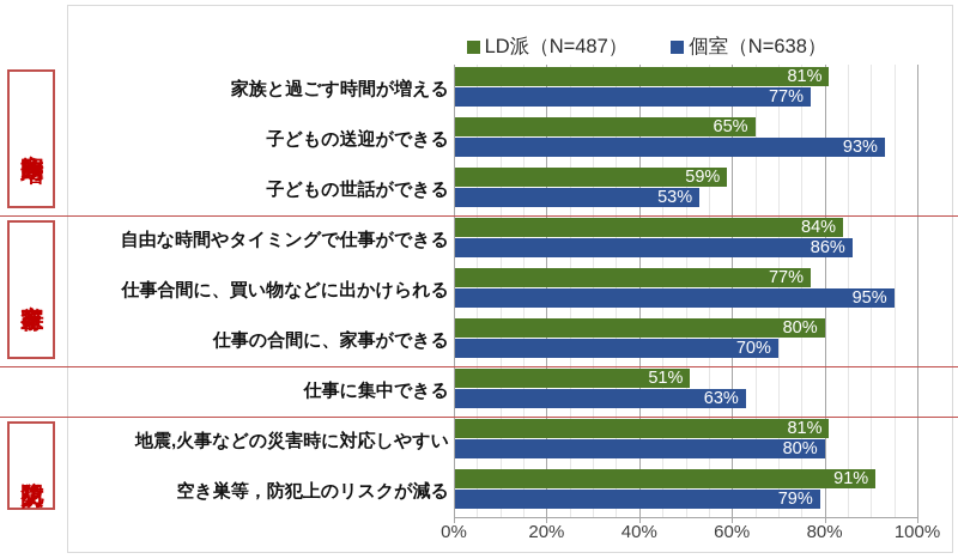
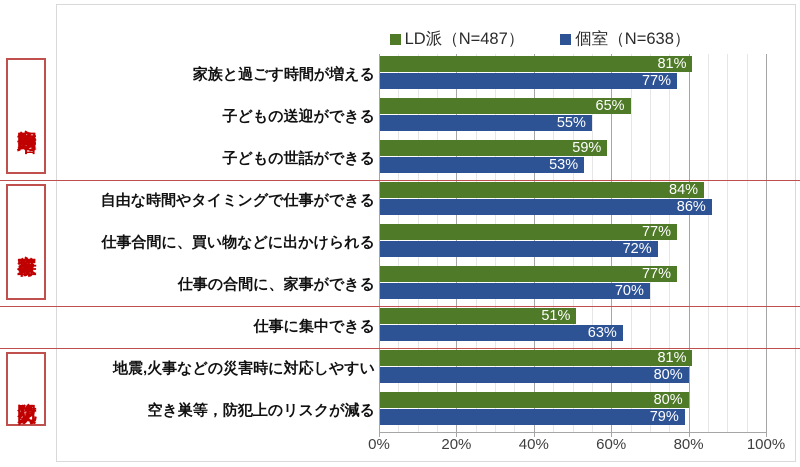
個室（N=638）/子どもの送迎ができる: 93% -> 55%
個室（N=638）/仕事合間に、買い物などに出かけられる: 95% -> 72%
LD派（N=487）/仕事の合間に、家事ができる: 80% -> 77%
LD派（N=487）/空き巣等，防犯上のリスクが減る: 91% -> 80%
